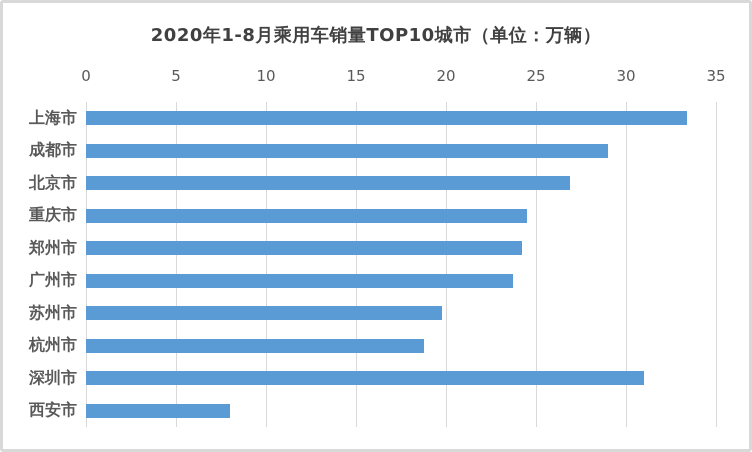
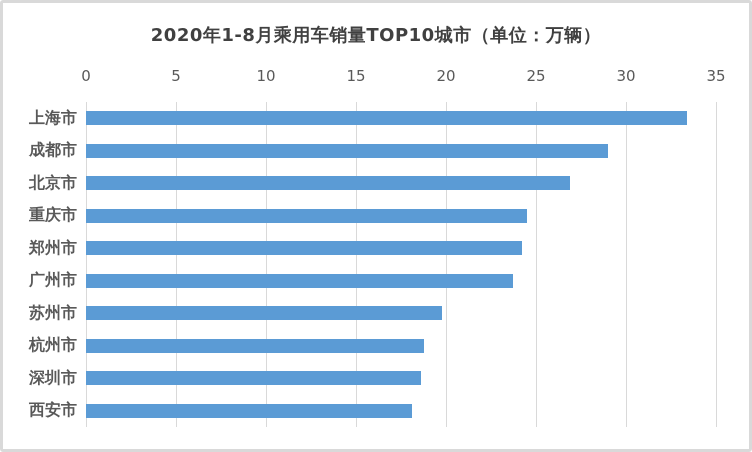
深圳市: 31.0 -> 18.6
西安市: 8.0 -> 18.1
